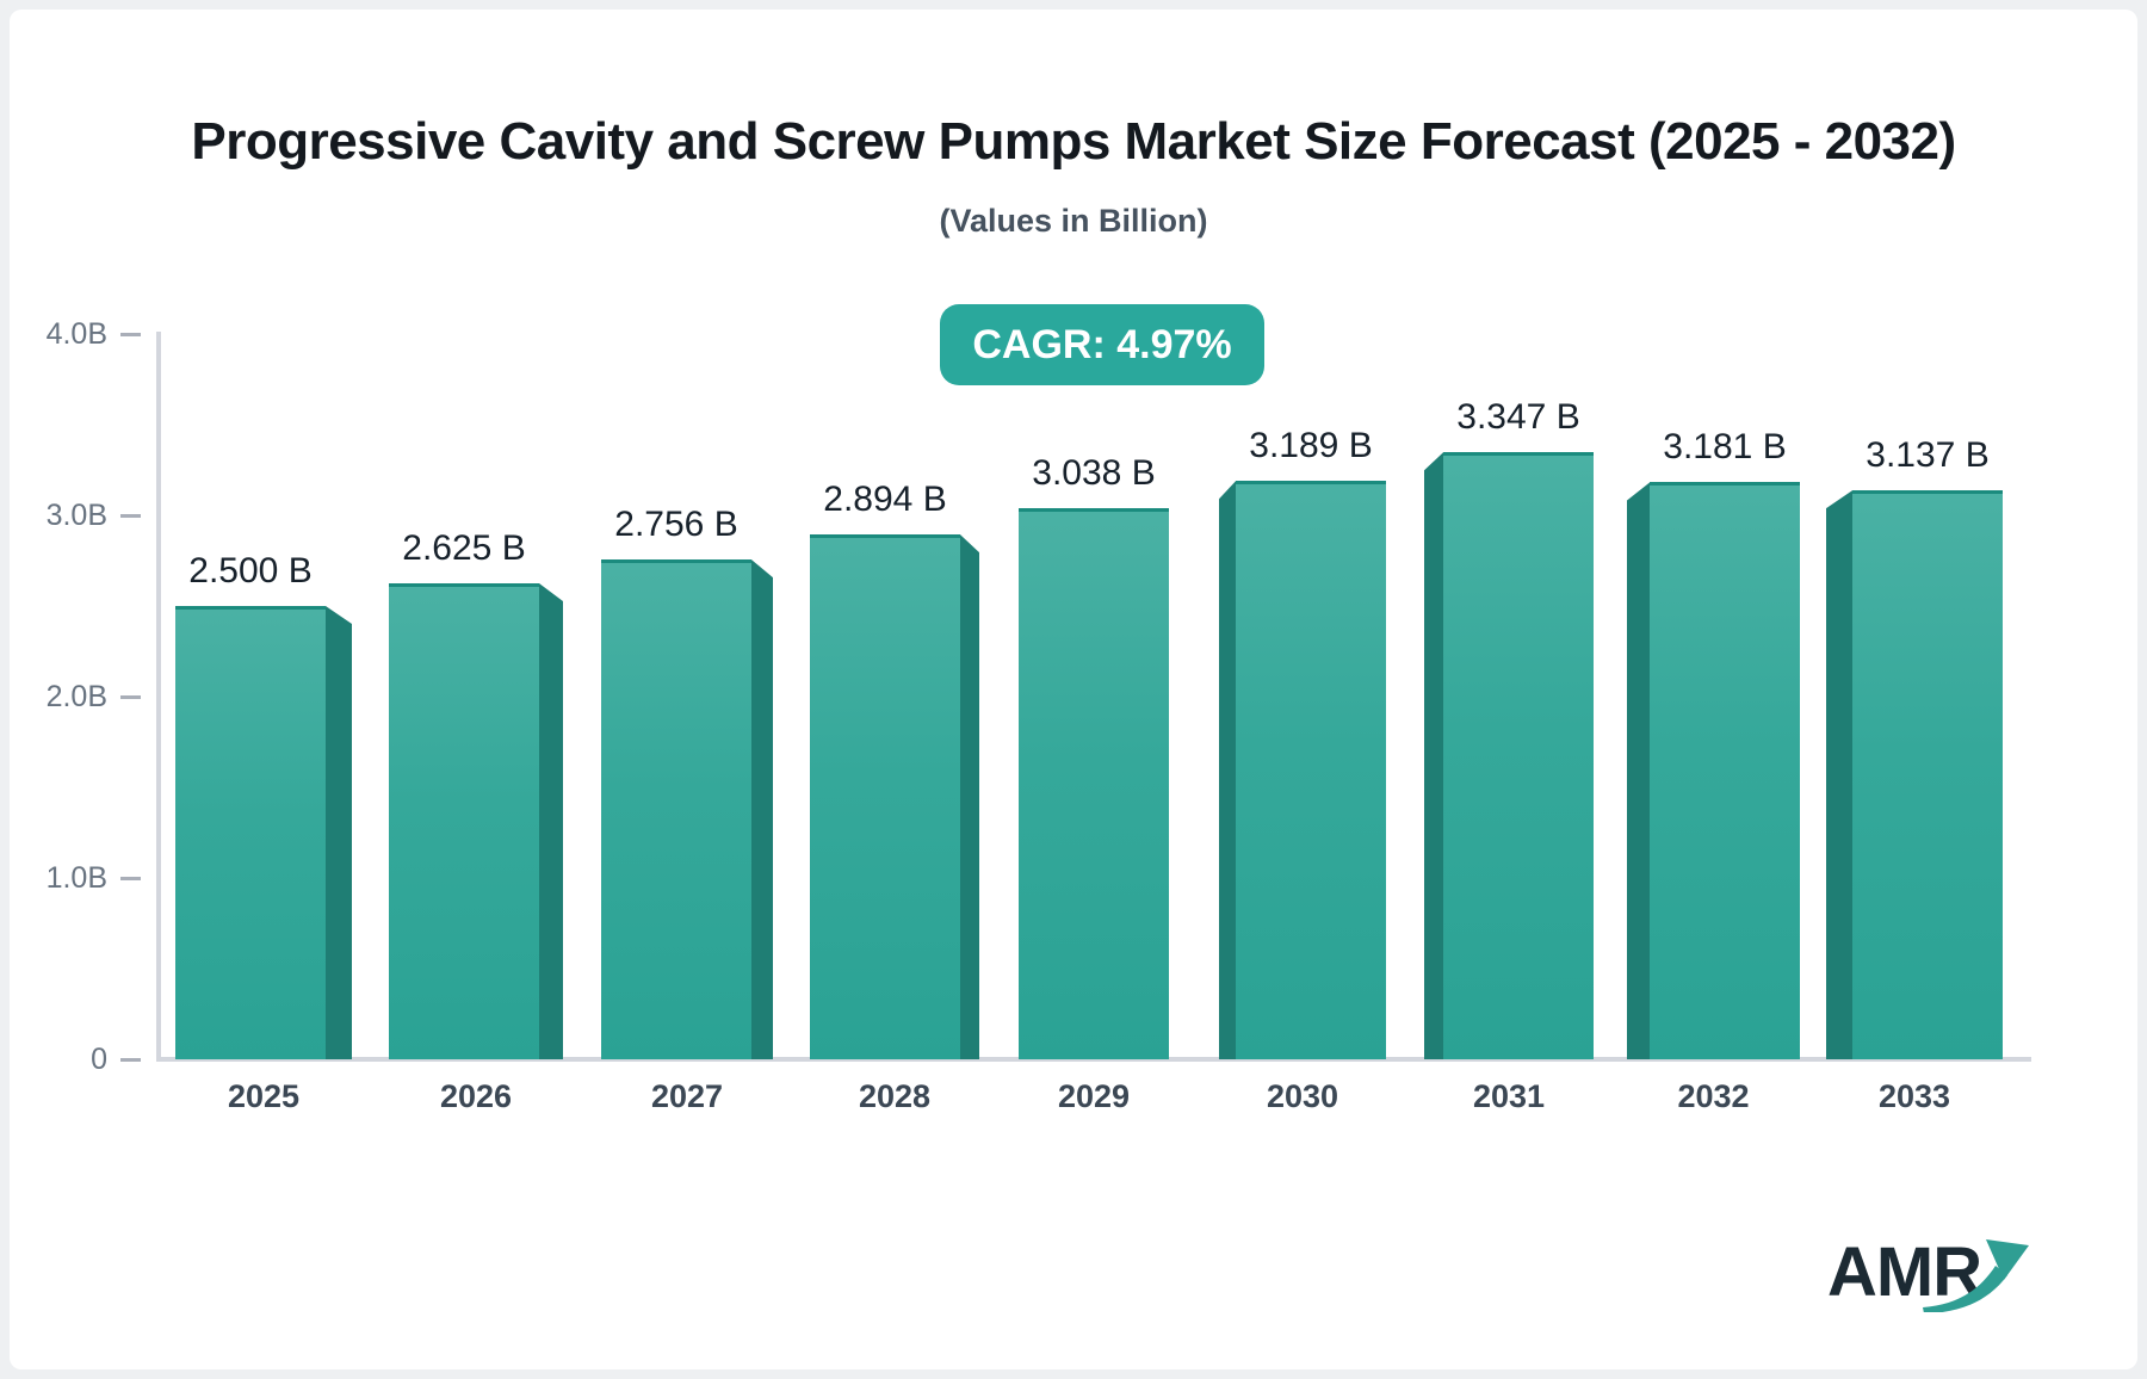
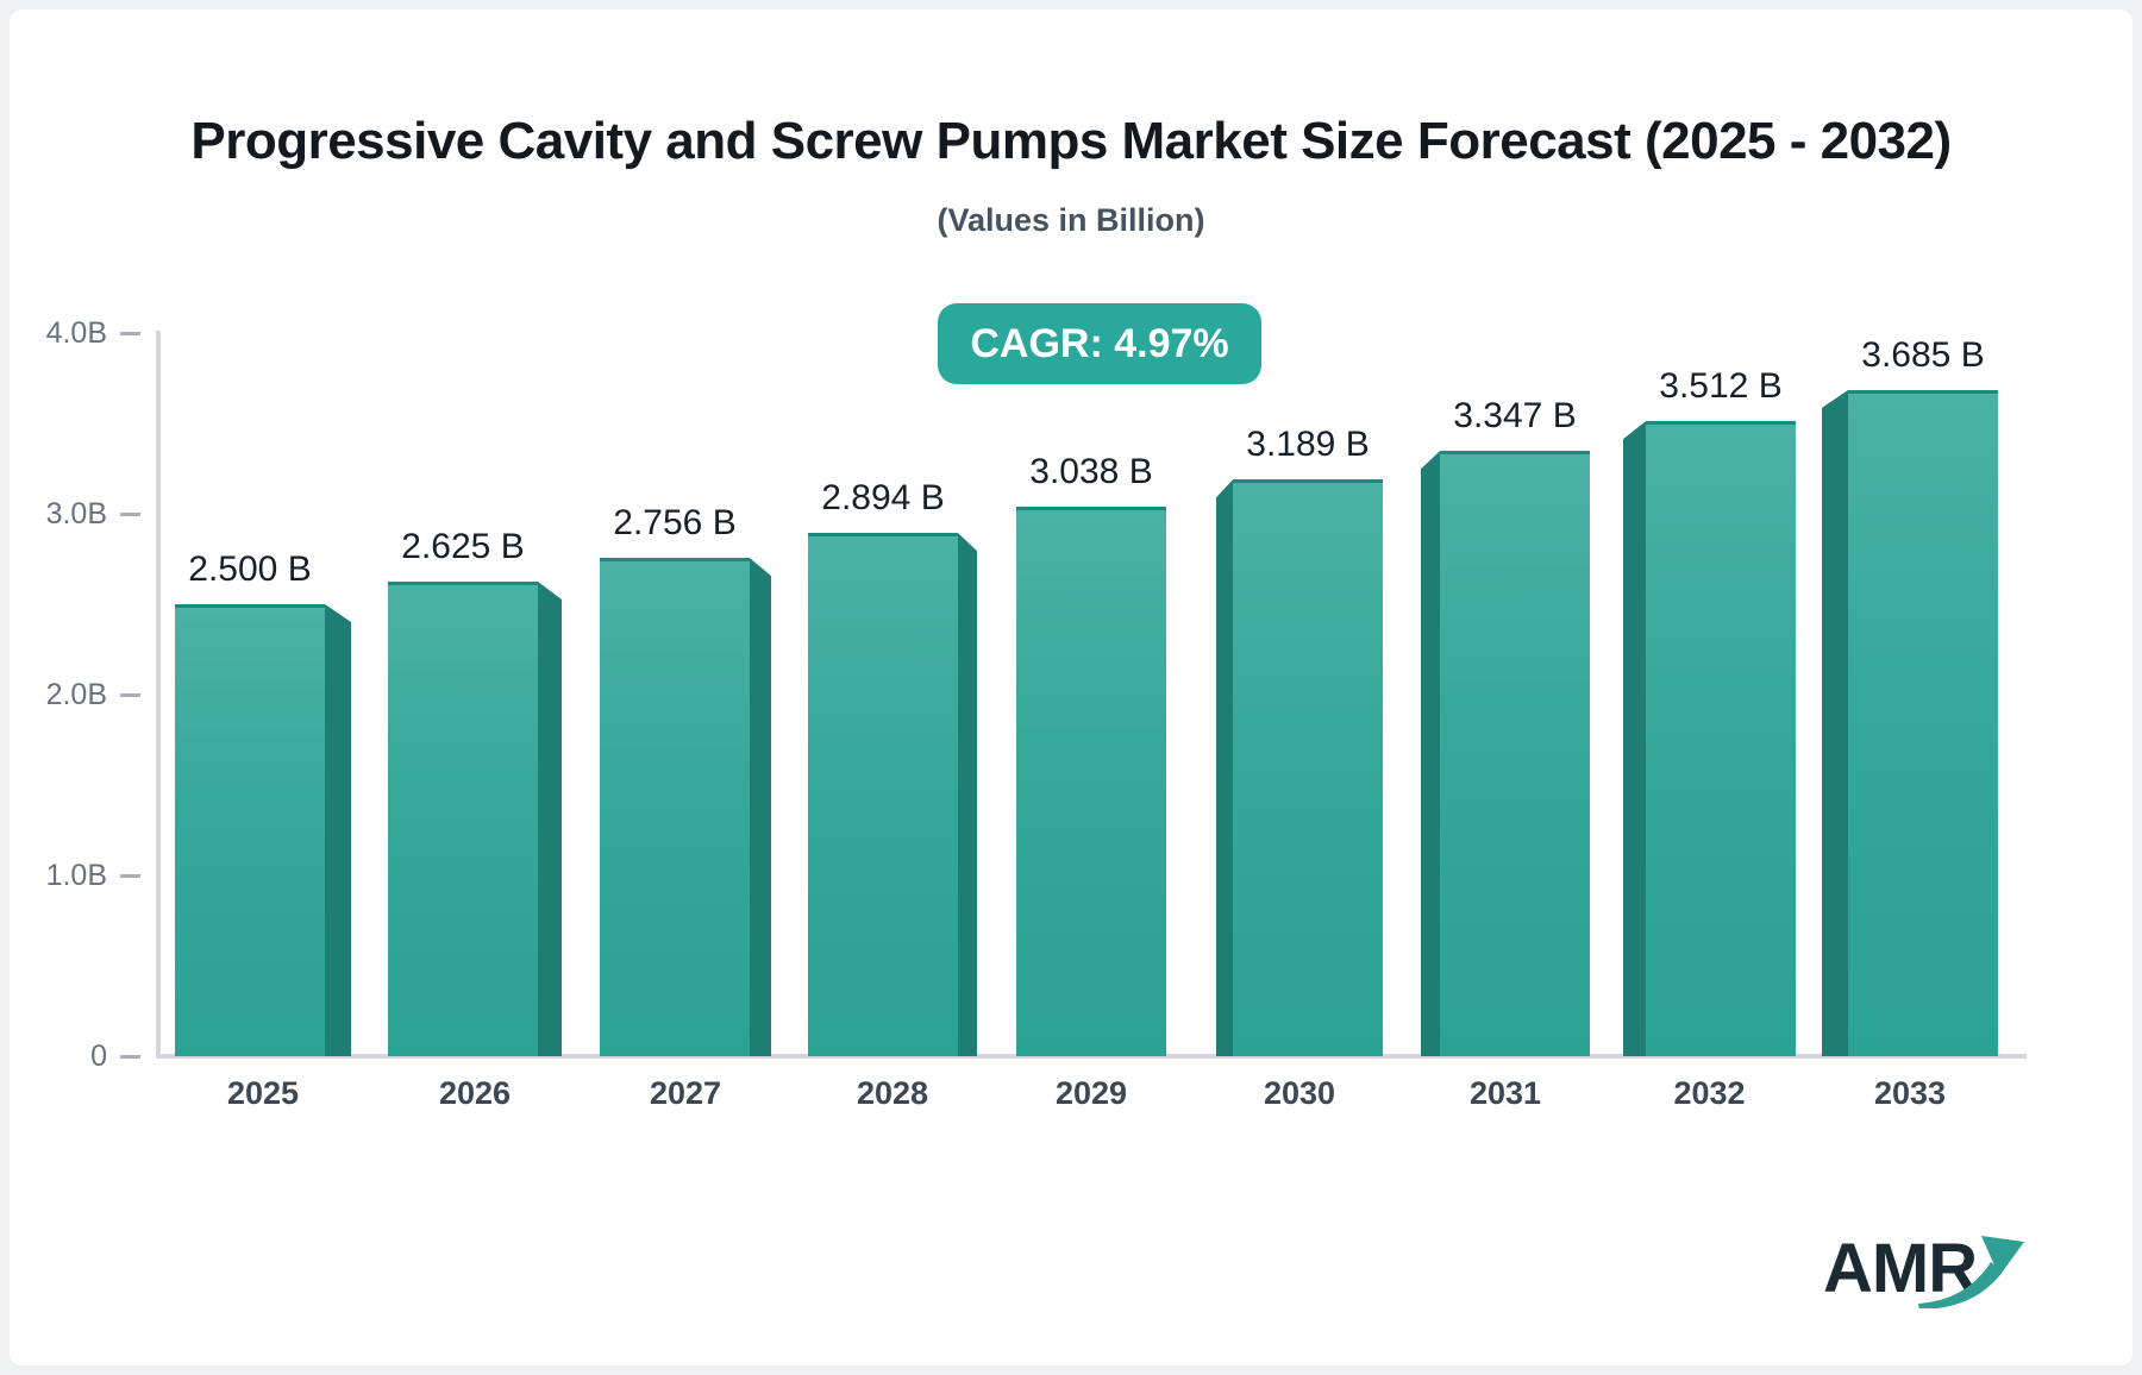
2032: 3.181 -> 3.512
2033: 3.137 -> 3.685
